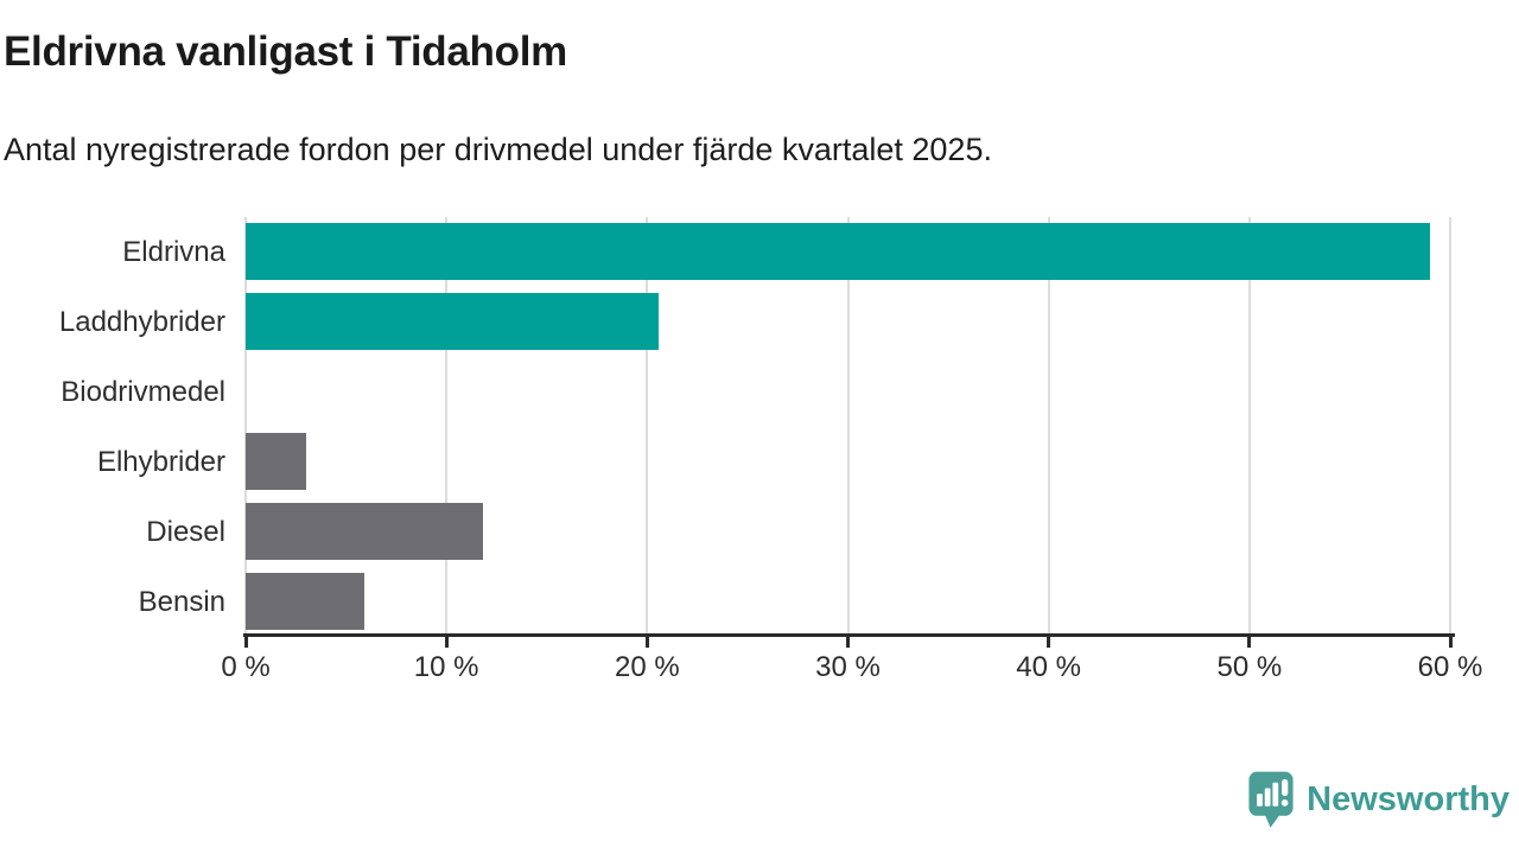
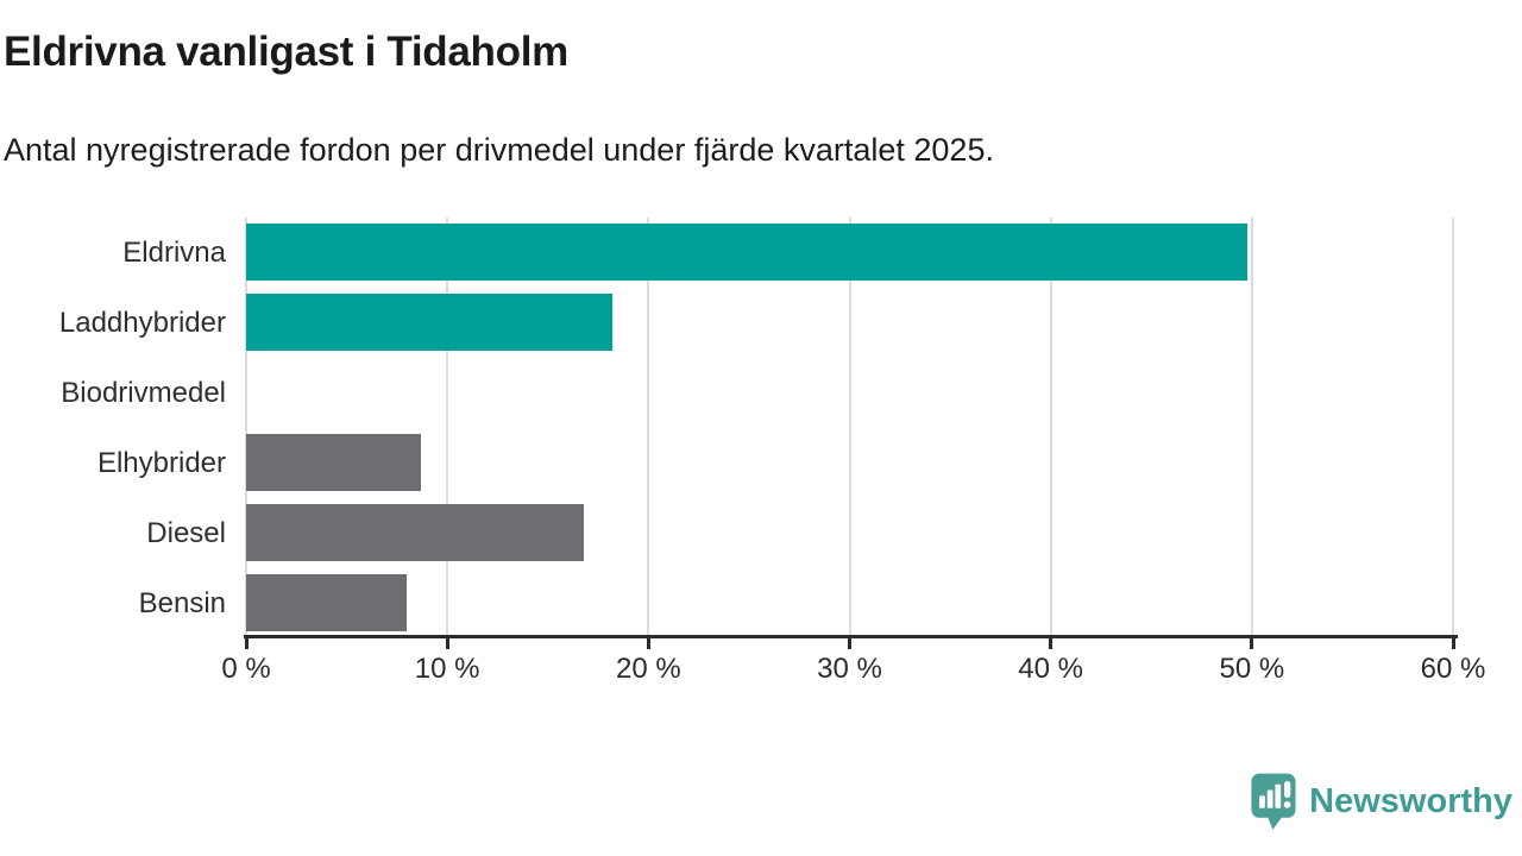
Eldrivna: 59.0% -> 49.8%
Laddhybrider: 20.6% -> 18.2%
Elhybrider: 3.0% -> 8.7%
Diesel: 11.8% -> 16.8%
Bensin: 5.9% -> 8.0%
